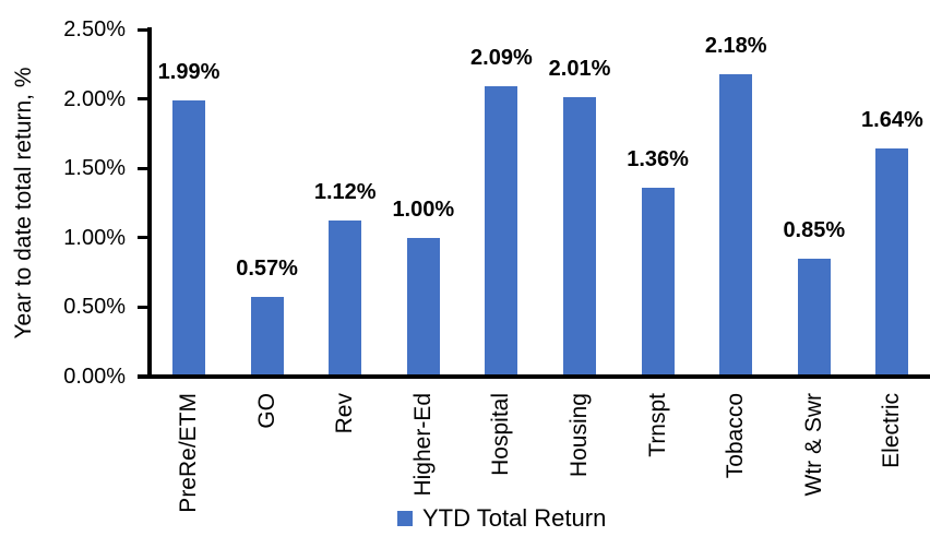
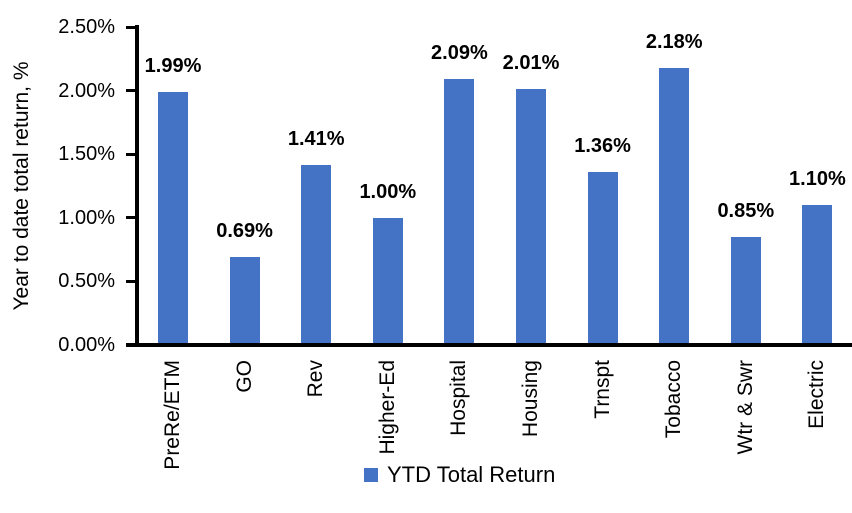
GO: 0.57% -> 0.69%
Rev: 1.12% -> 1.41%
Electric: 1.64% -> 1.10%
